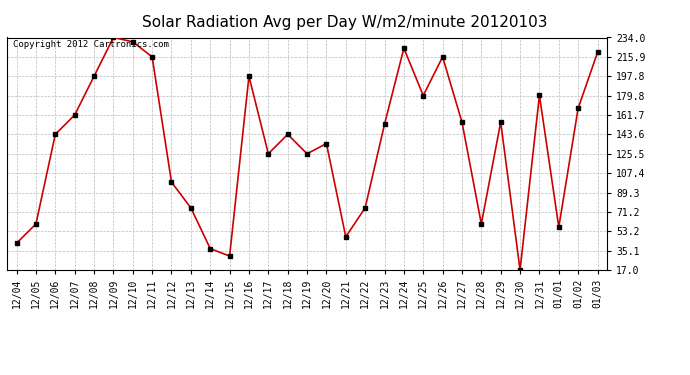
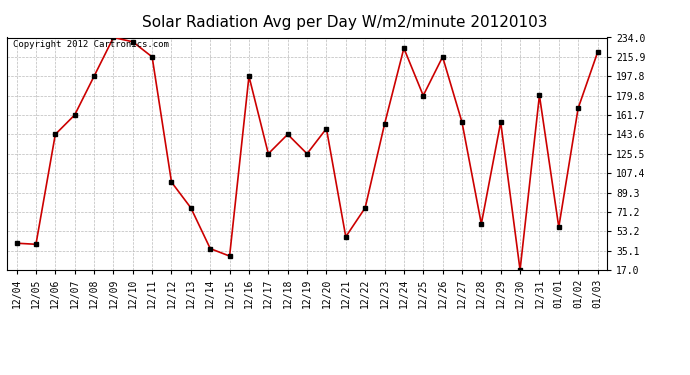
12/05: 60 -> 41
12/20: 135 -> 149
